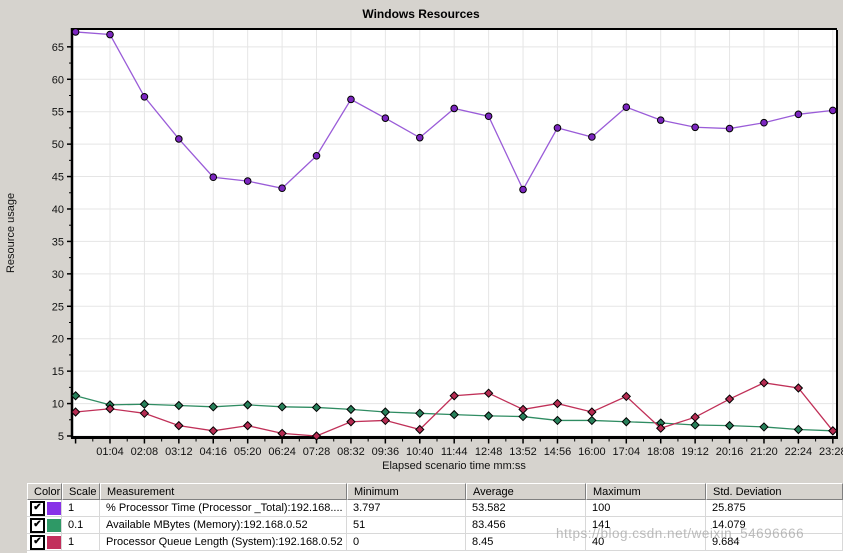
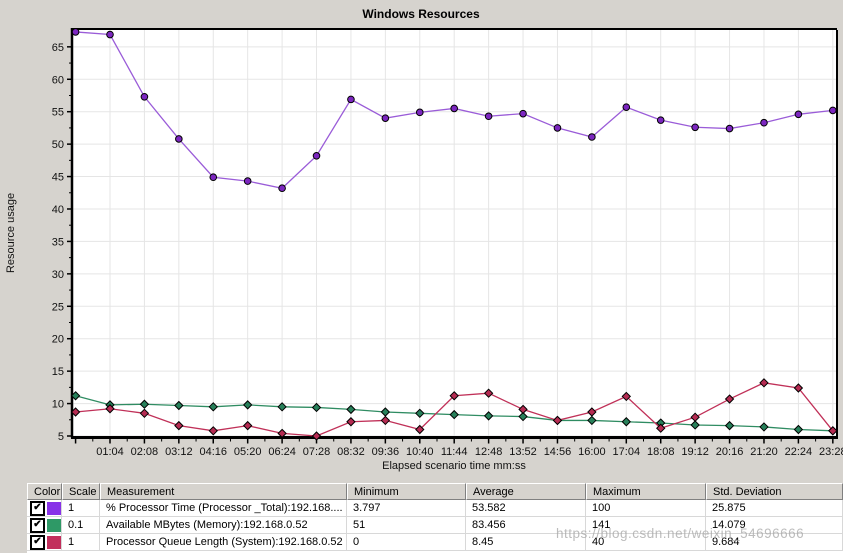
% Processor Time (Processor _Total):192.168..../10:40: 51 -> 55
% Processor Time (Processor _Total):192.168..../13:52: 43 -> 55
Processor Queue Length (System):192.168.0.52/14:56: 10 -> 7
